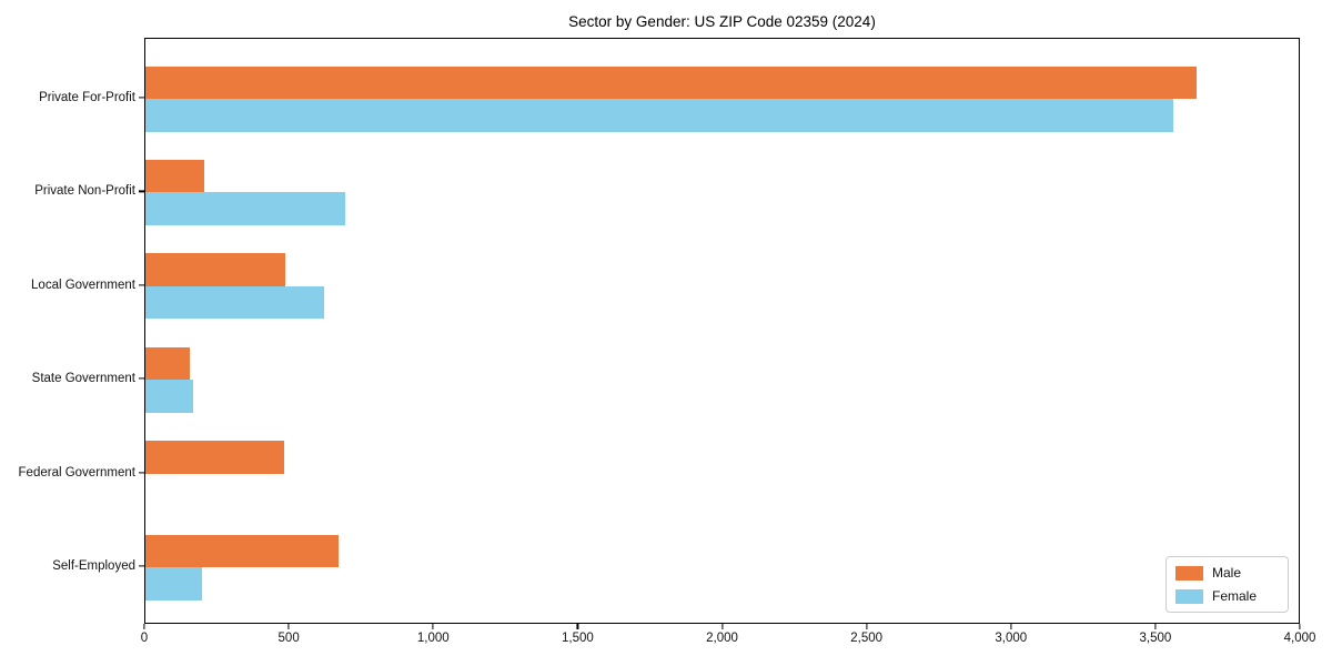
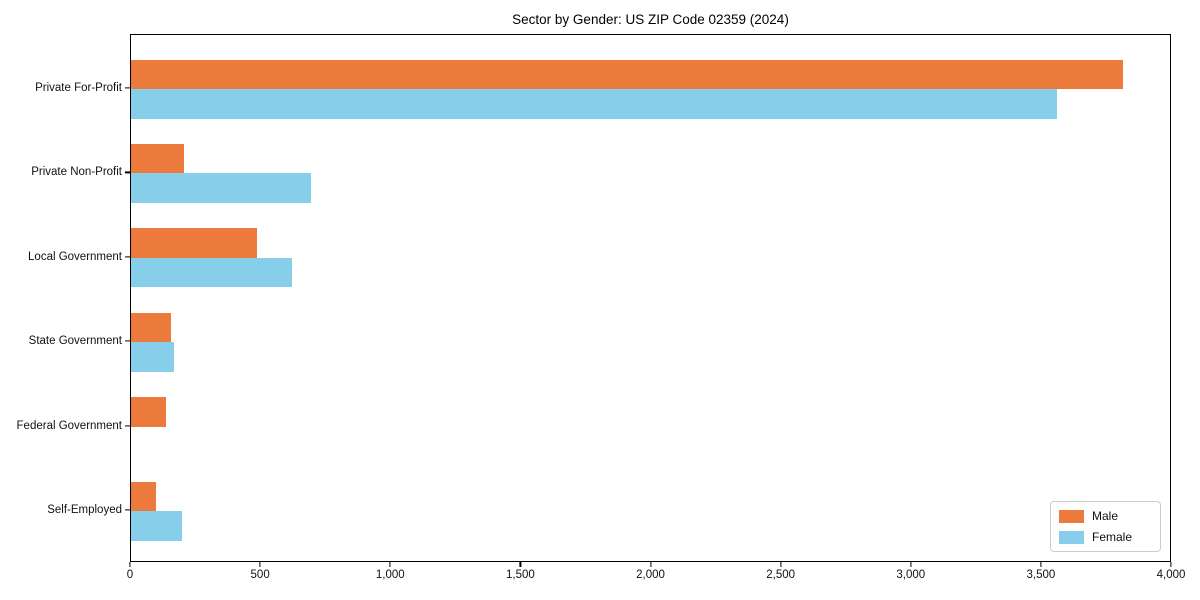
Male/Private For-Profit: 3640 -> 3810
Male/Federal Government: 480 -> 140
Male/Self-Employed: 670 -> 100
